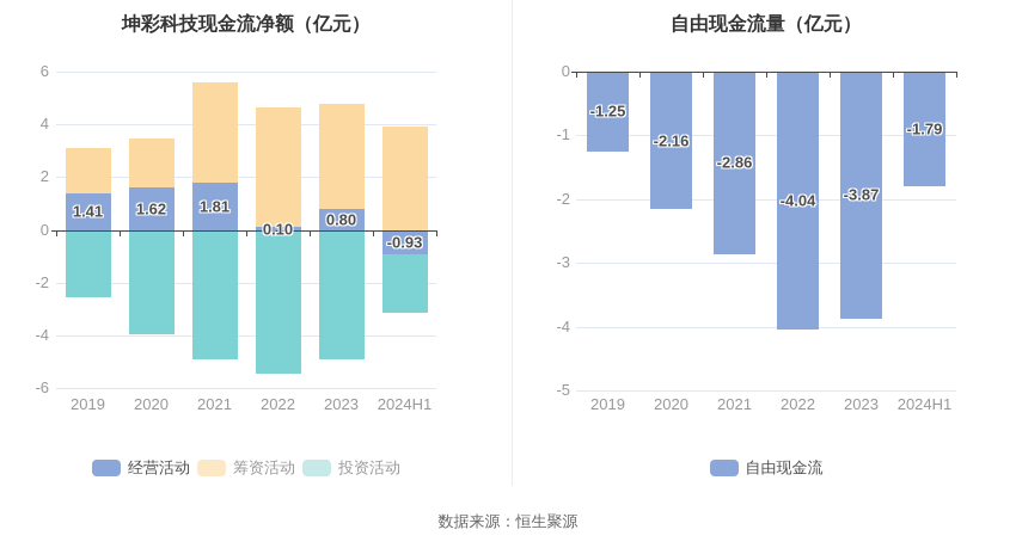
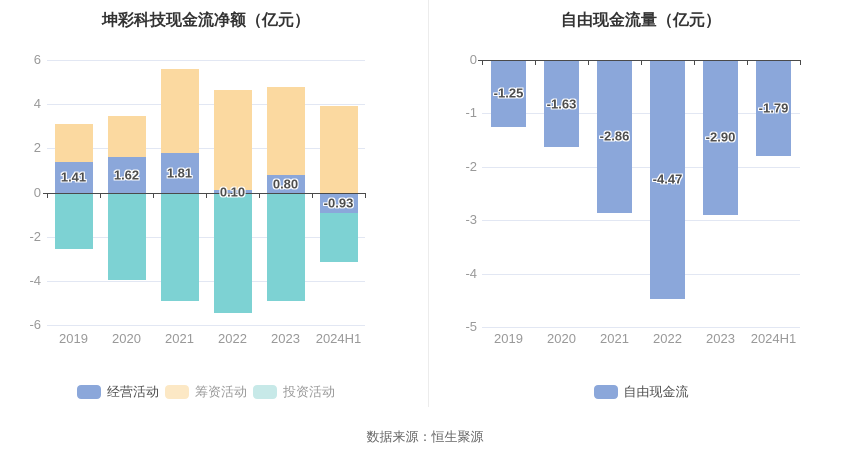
自由现金流量（亿元）/2020: -2.16 -> -1.63
自由现金流量（亿元）/2022: -4.04 -> -4.47
自由现金流量（亿元）/2023: -3.87 -> -2.90
